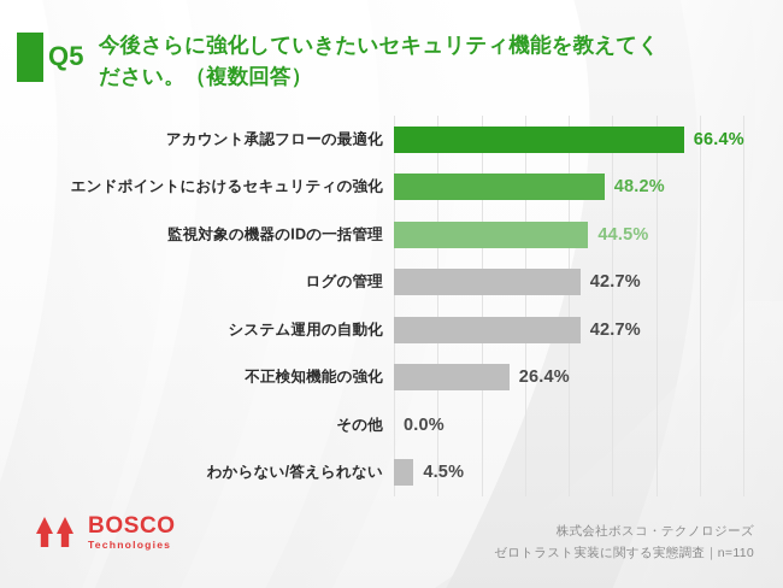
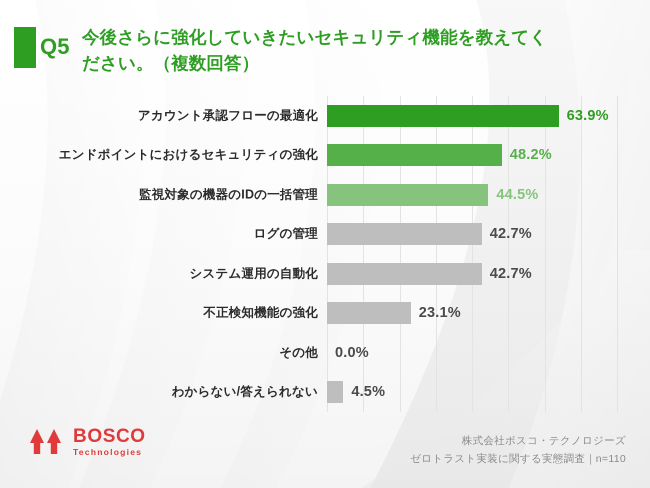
アカウント承認フローの最適化: 66.4% -> 63.9%
不正検知機能の強化: 26.4% -> 23.1%
